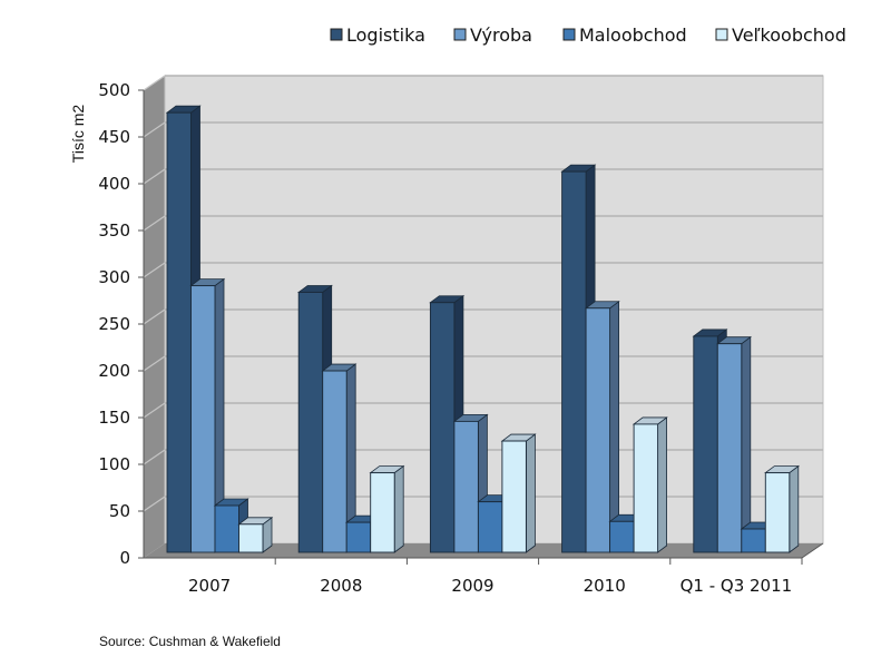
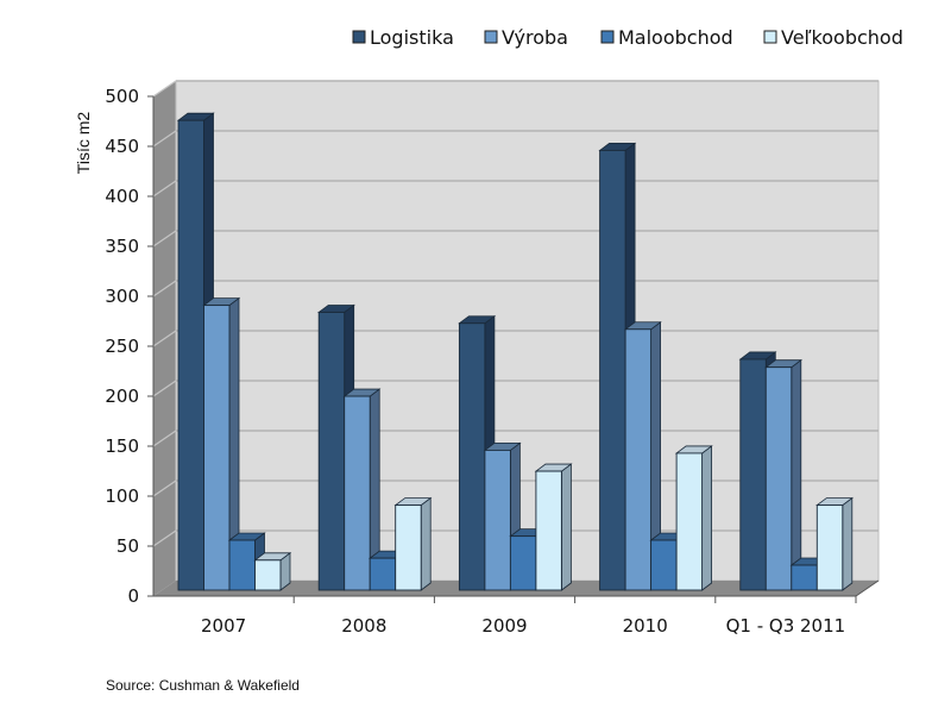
Logistika/2010: 410 -> 440
Maloobchod/2010: 30 -> 50
